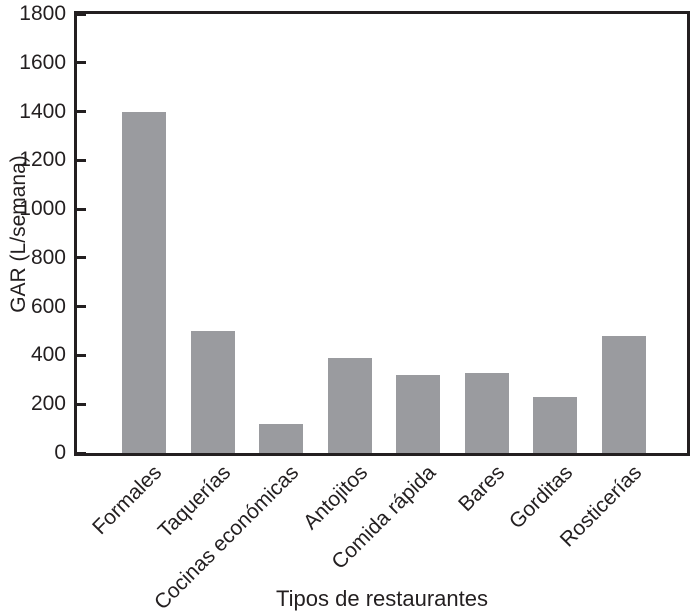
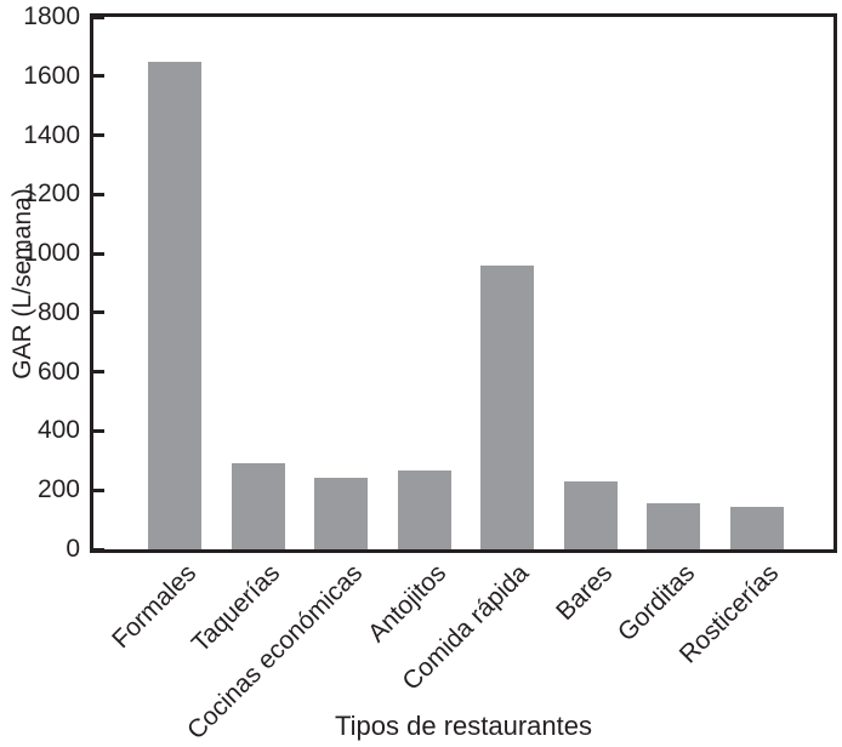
Formales: 1400 -> 1650
Taquerías: 500 -> 290
Cocinas económicas: 120 -> 240
Antojitos: 390 -> 260
Comida rápida: 320 -> 960
Bares: 330 -> 230
Gorditas: 230 -> 160
Rosticerías: 480 -> 140
